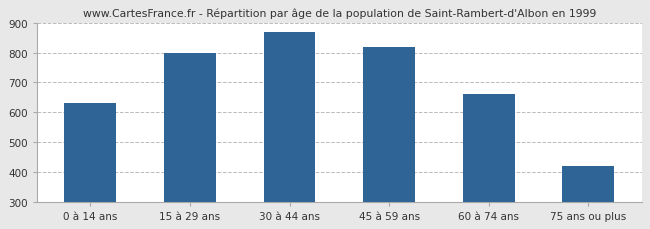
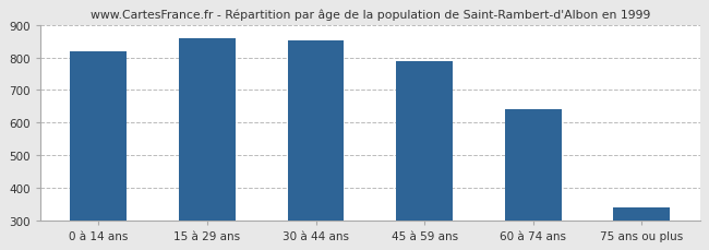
0 à 14 ans: 630 -> 820
15 à 29 ans: 800 -> 858
30 à 44 ans: 870 -> 851
45 à 59 ans: 820 -> 790
60 à 74 ans: 660 -> 640
75 ans ou plus: 420 -> 340
